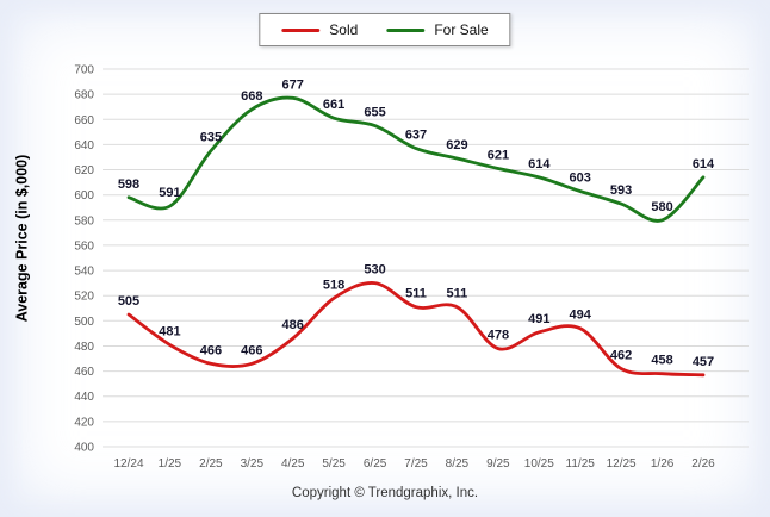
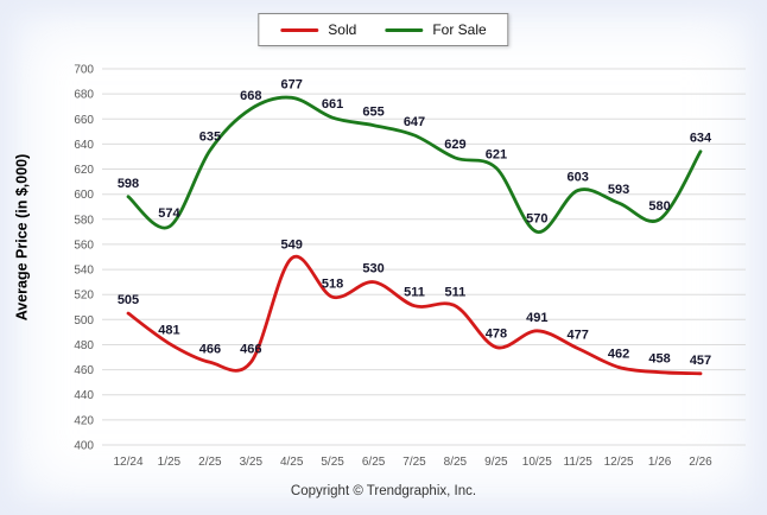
For Sale/1/25: 591 -> 574
Sold/4/25: 486 -> 549
For Sale/7/25: 637 -> 647
For Sale/10/25: 614 -> 570
Sold/11/25: 494 -> 477
For Sale/2/26: 614 -> 634
